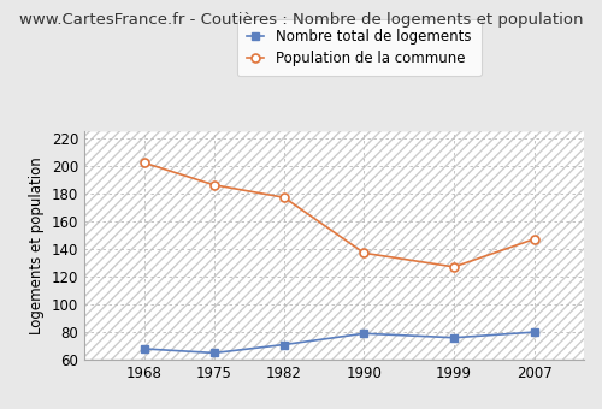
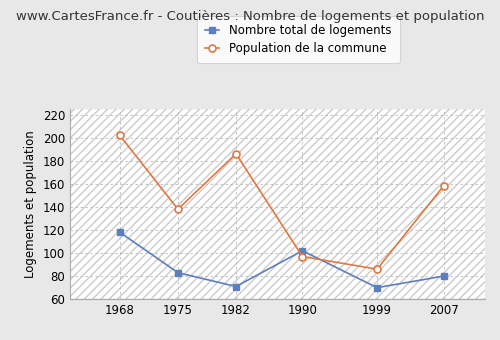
Nombre total de logements/1968: 68 -> 118
Nombre total de logements/1975: 65 -> 83
Population de la commune/1975: 186 -> 138
Population de la commune/1982: 177 -> 186
Nombre total de logements/1990: 79 -> 102
Population de la commune/1990: 137 -> 97
Nombre total de logements/1999: 76 -> 70
Population de la commune/1999: 127 -> 86
Population de la commune/2007: 147 -> 158
